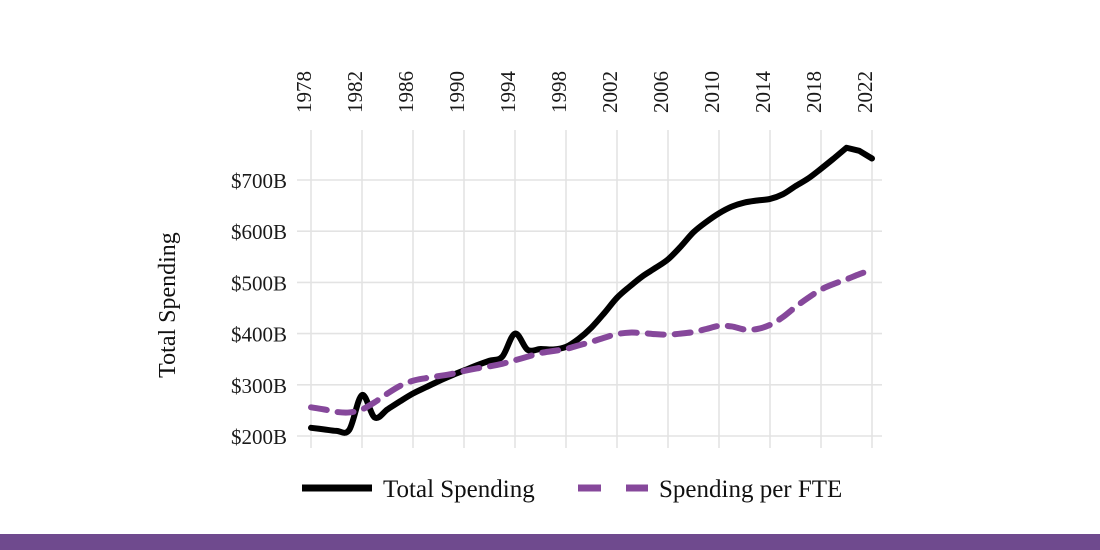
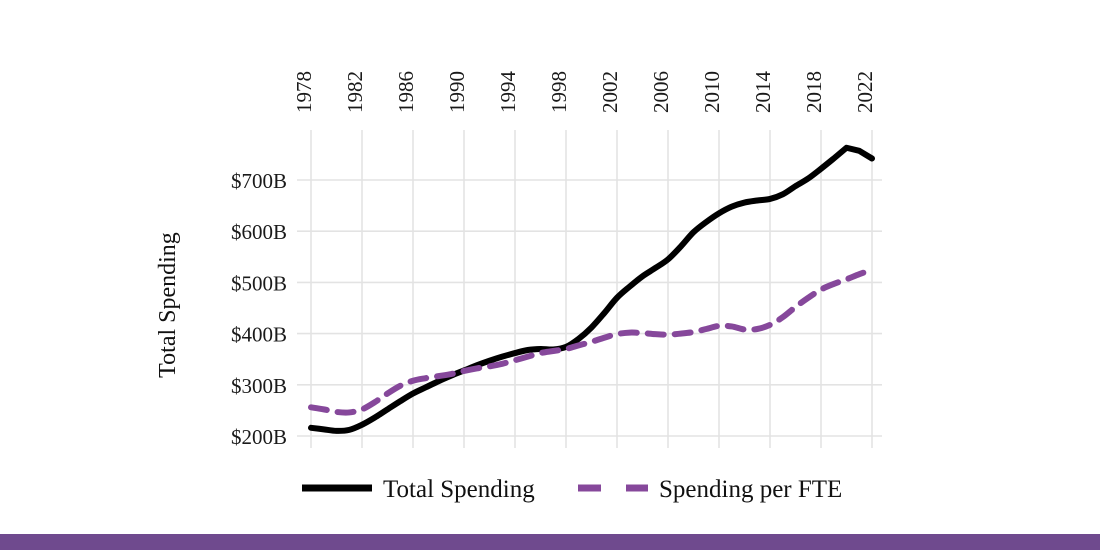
Total Spending/1982: $280B -> $220B
Total Spending/1994: $400B -> $360B
